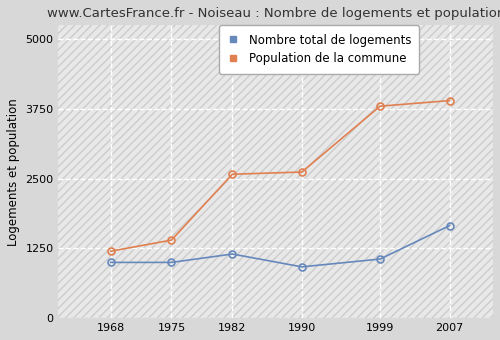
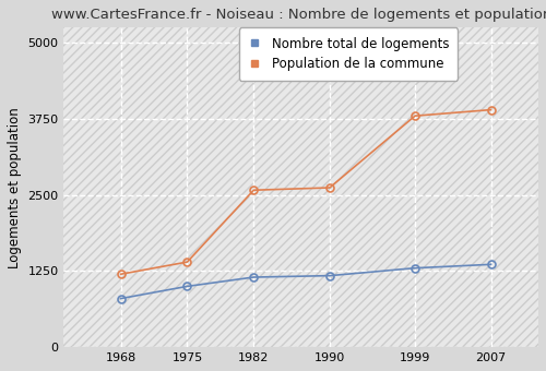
Nombre total de logements/1968: 1000 -> 800
Nombre total de logements/1990: 920 -> 1180
Nombre total de logements/1999: 1060 -> 1300
Nombre total de logements/2007: 1660 -> 1360
